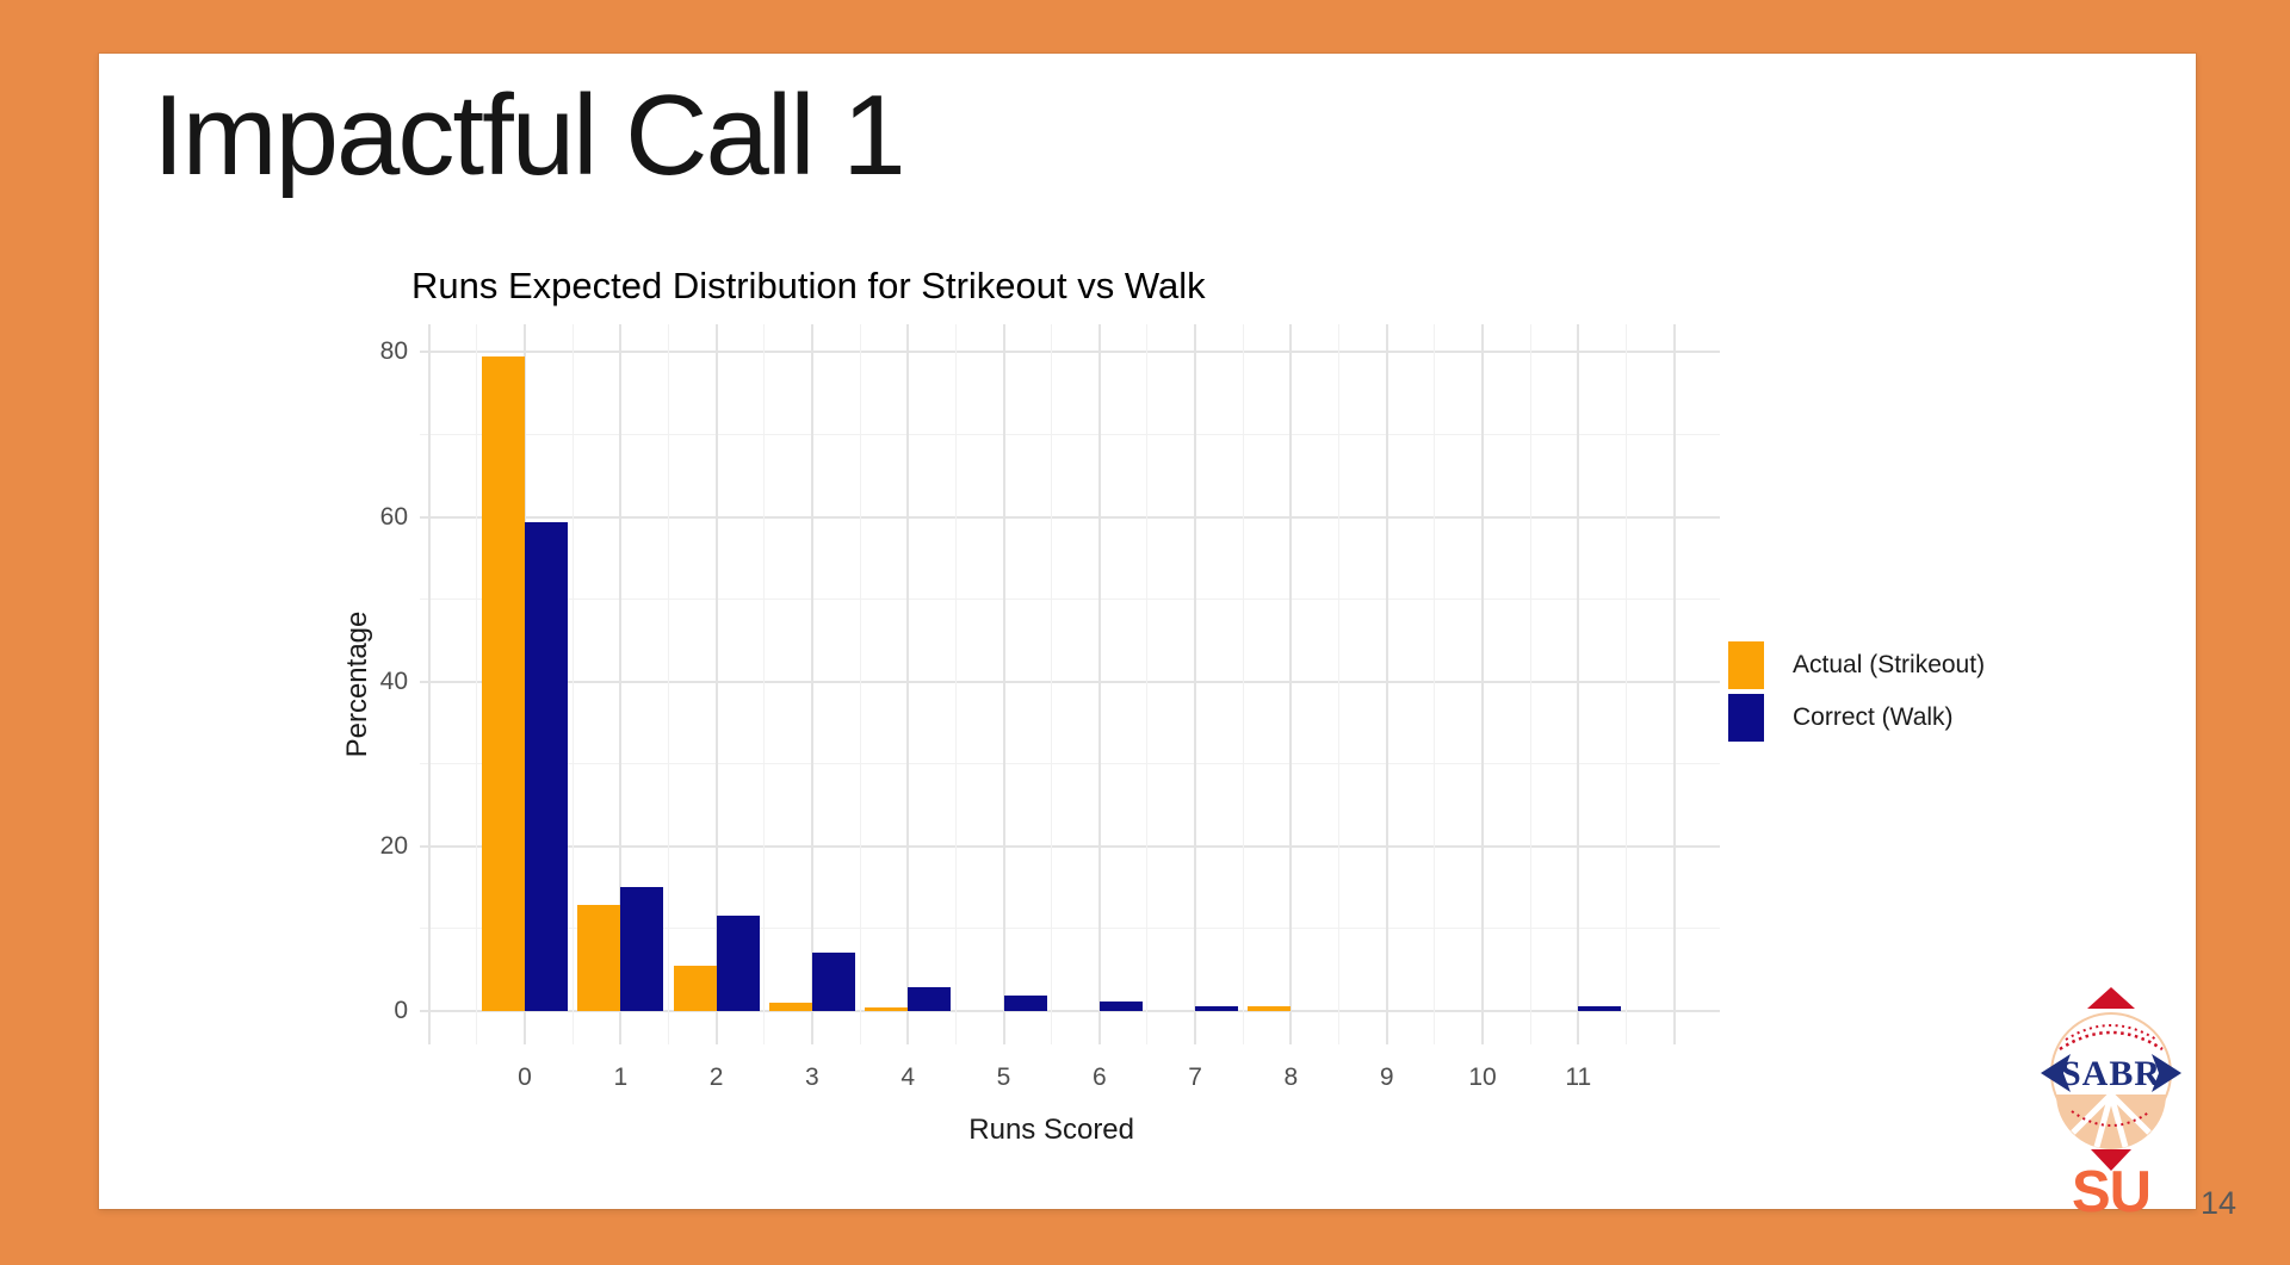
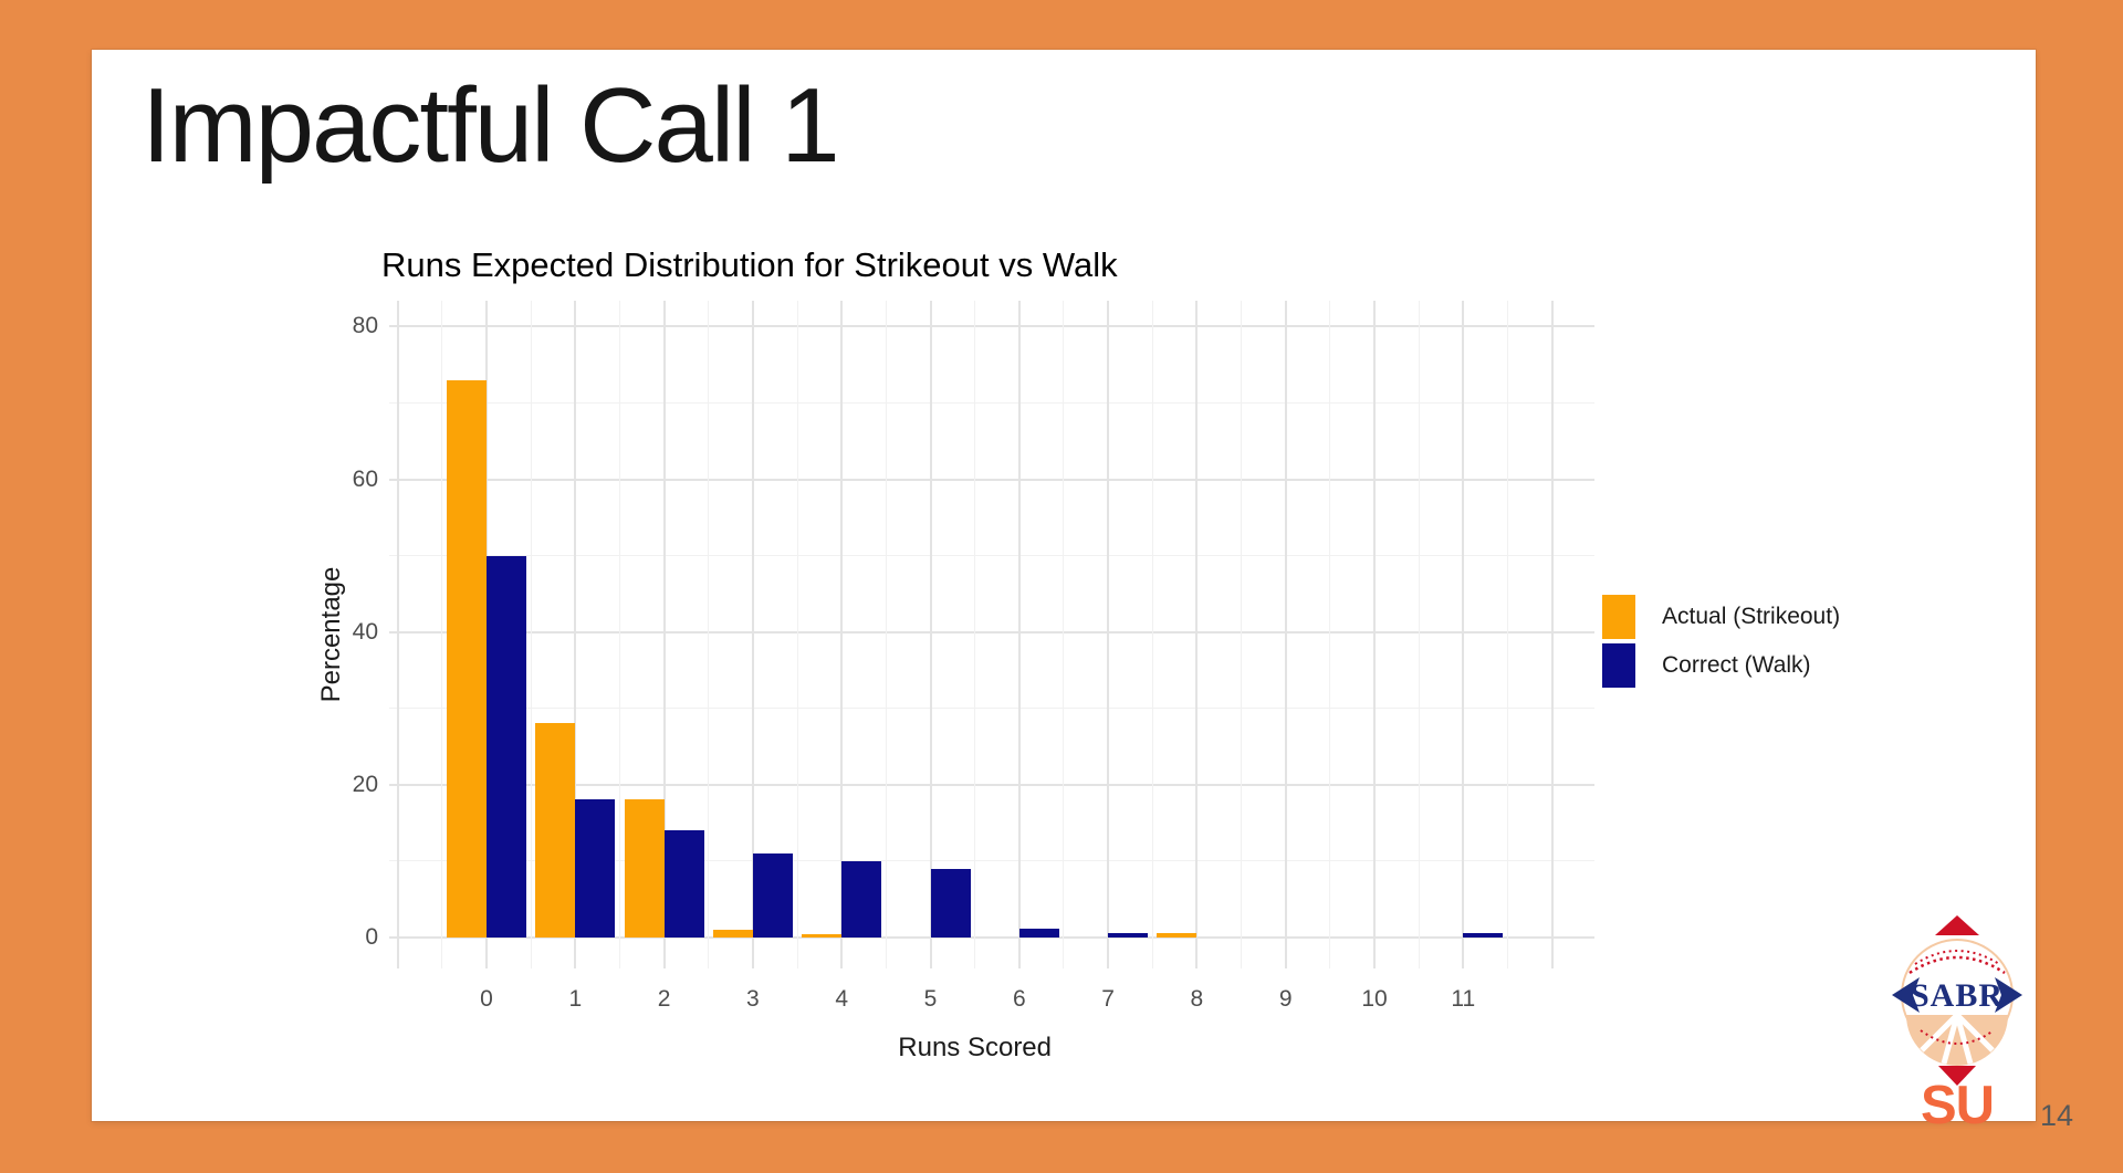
Actual (Strikeout)/0: 80 -> 73
Correct (Walk)/0: 59 -> 50
Actual (Strikeout)/1: 13 -> 28
Correct (Walk)/1: 15 -> 18
Actual (Strikeout)/2: 6 -> 18
Correct (Walk)/2: 12 -> 14
Correct (Walk)/3: 7 -> 11
Correct (Walk)/4: 3 -> 10
Correct (Walk)/5: 2 -> 9
